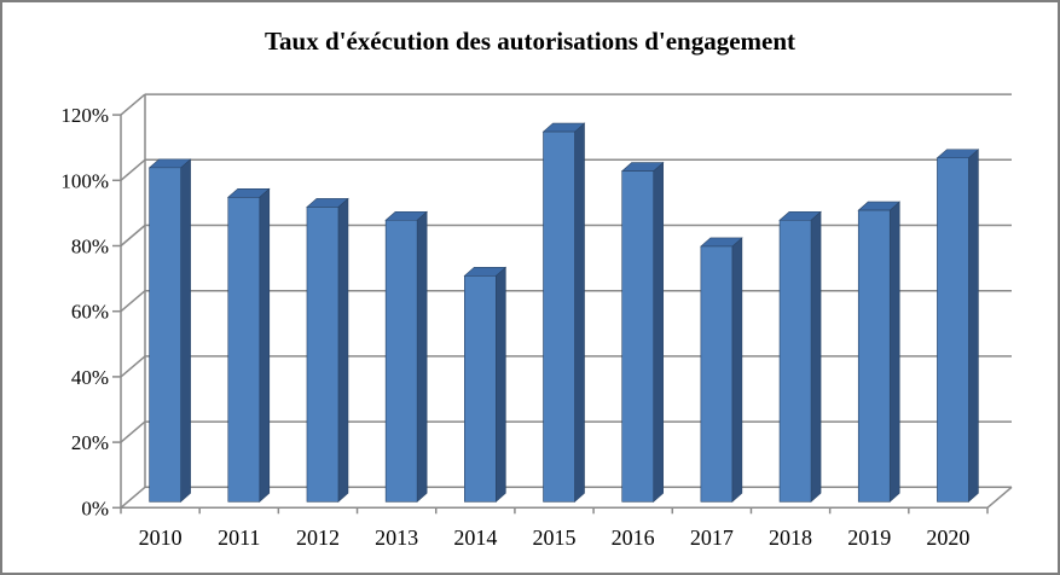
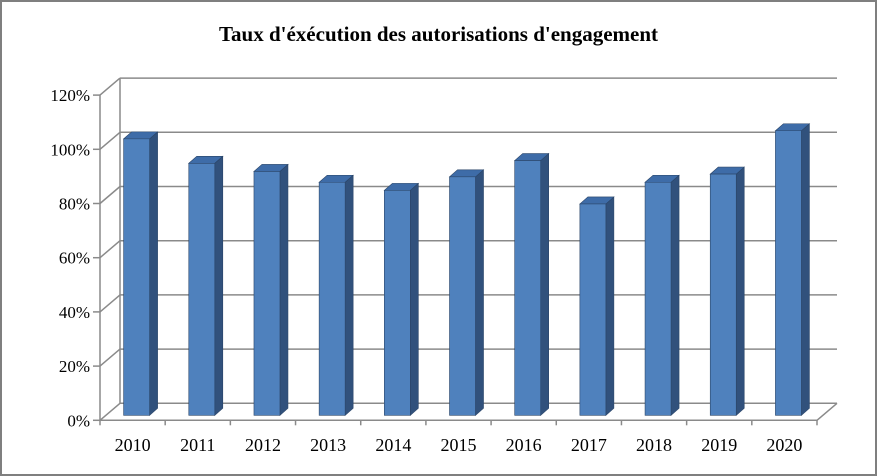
2014: 69% -> 83%
2015: 113% -> 88%
2016: 101% -> 94%
